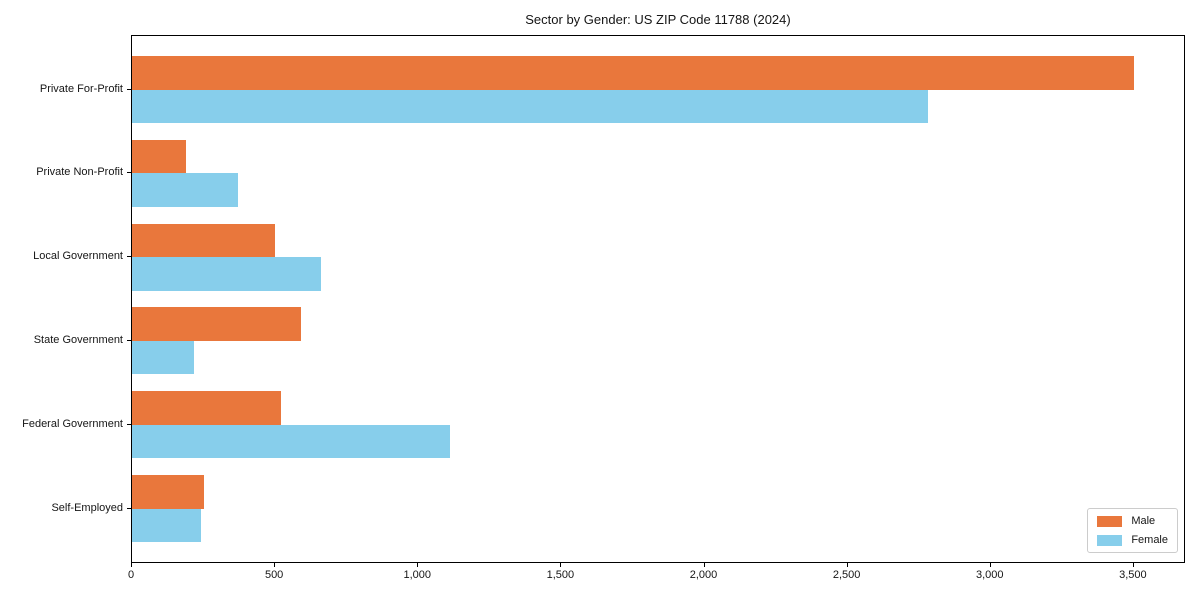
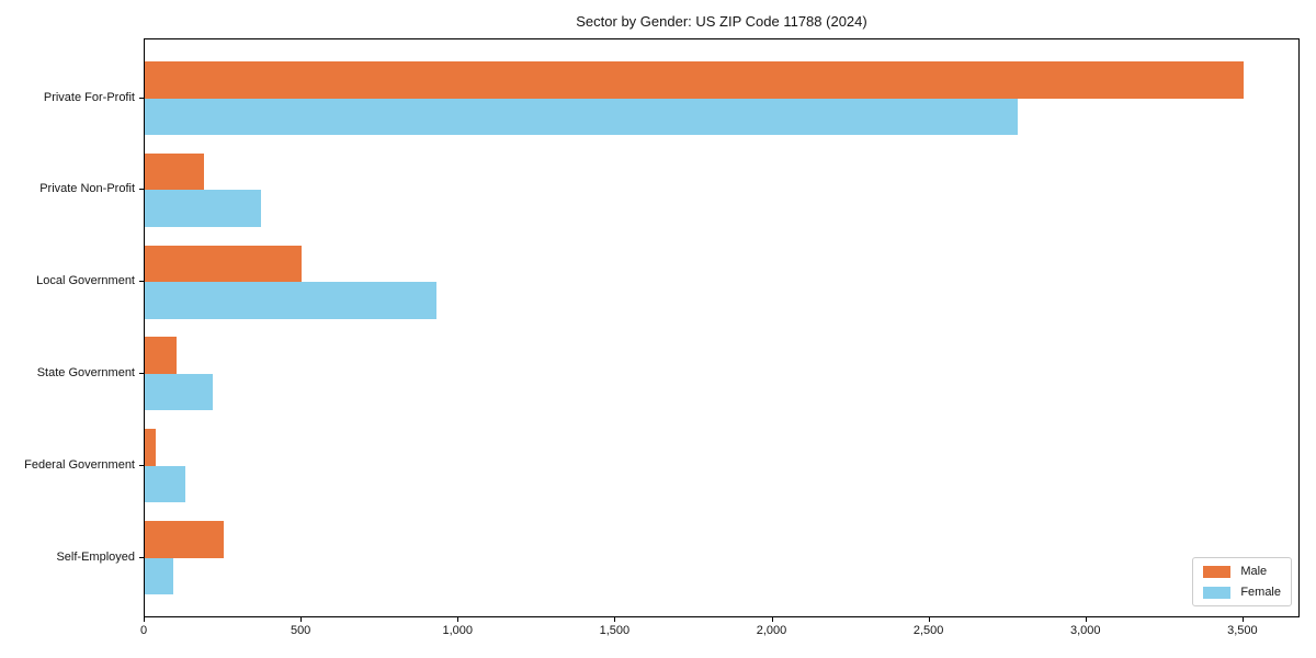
Female/Local Government: 660 -> 930
Male/State Government: 590 -> 100
Male/Federal Government: 520 -> 40
Female/Federal Government: 1110 -> 130
Female/Self-Employed: 240 -> 90
